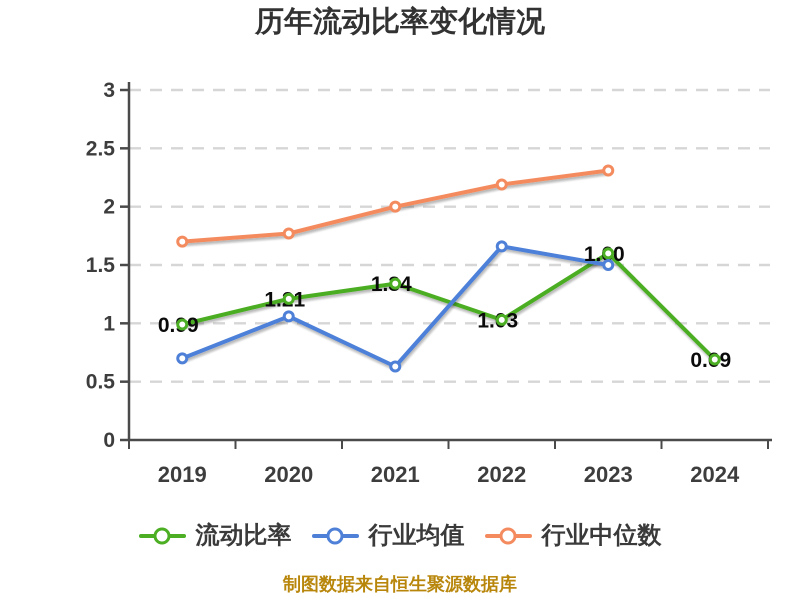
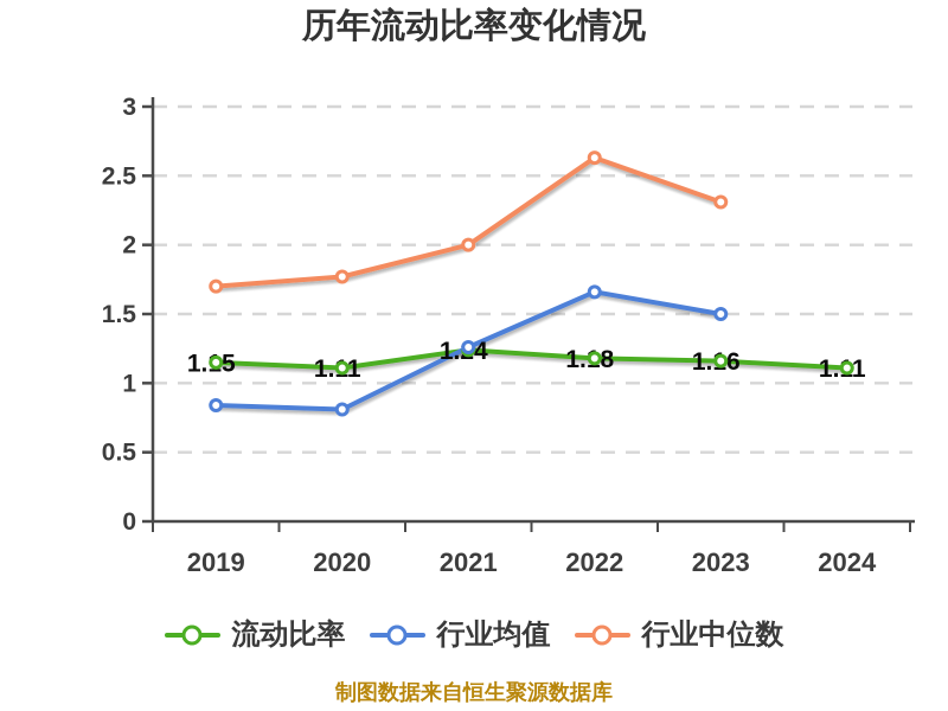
流动比率/2019: 0.99 -> 1.15
行业均值/2019: 0.70 -> 0.84
流动比率/2020: 1.21 -> 1.11
行业均值/2020: 1.06 -> 0.81
流动比率/2021: 1.34 -> 1.24
行业均值/2021: 0.63 -> 1.26
流动比率/2022: 1.03 -> 1.18
行业中位数/2022: 2.19 -> 2.63
流动比率/2023: 1.60 -> 1.16
流动比率/2024: 0.69 -> 1.11
